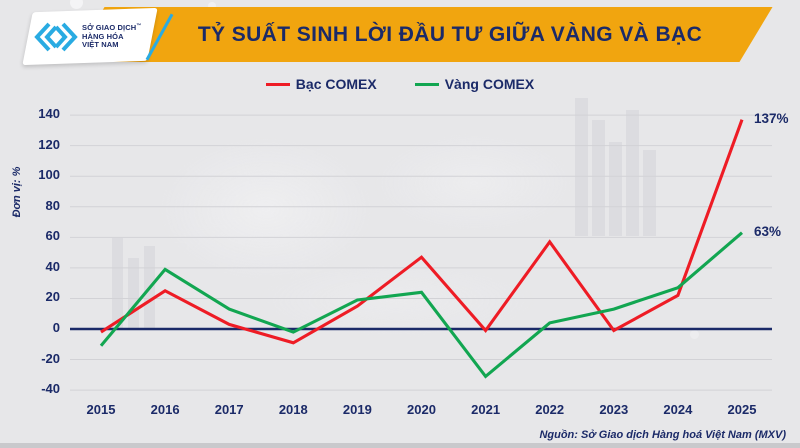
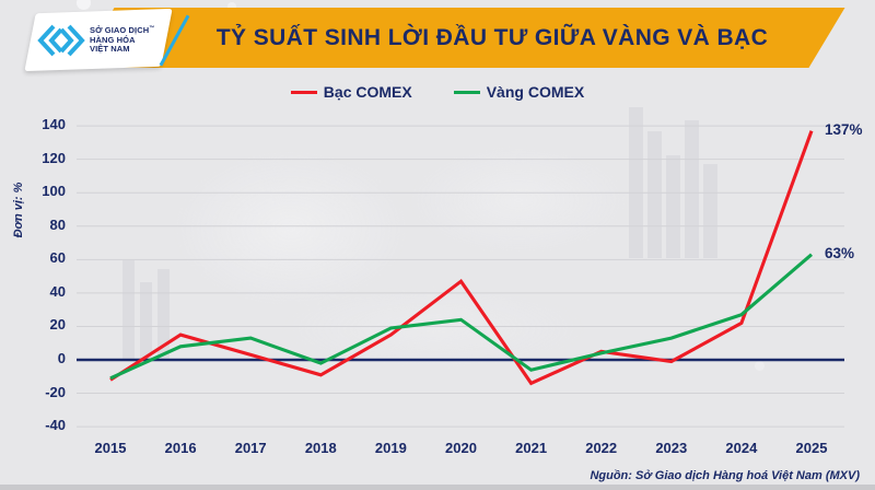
Bạc COMEX/2015: -2 -> -12
Bạc COMEX/2016: 25 -> 15
Vàng COMEX/2016: 39 -> 8
Bạc COMEX/2021: -1 -> -14
Vàng COMEX/2021: -31 -> -6
Bạc COMEX/2022: 57 -> 5
